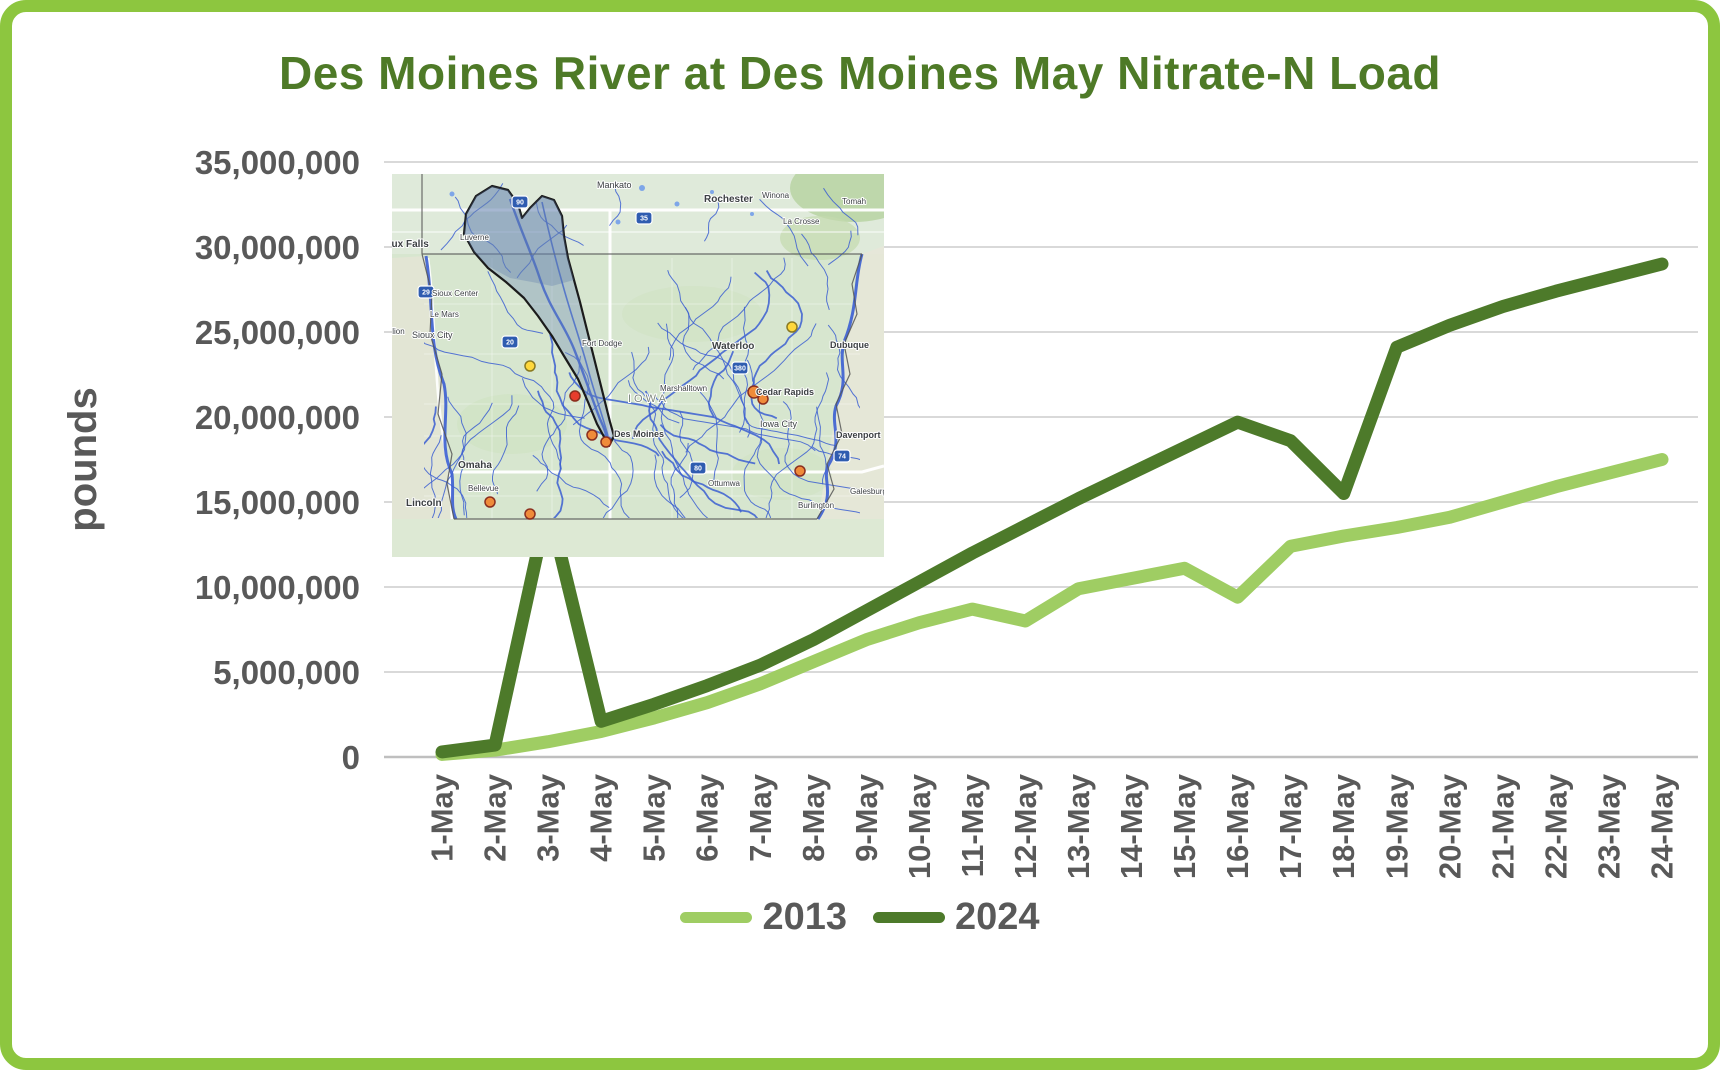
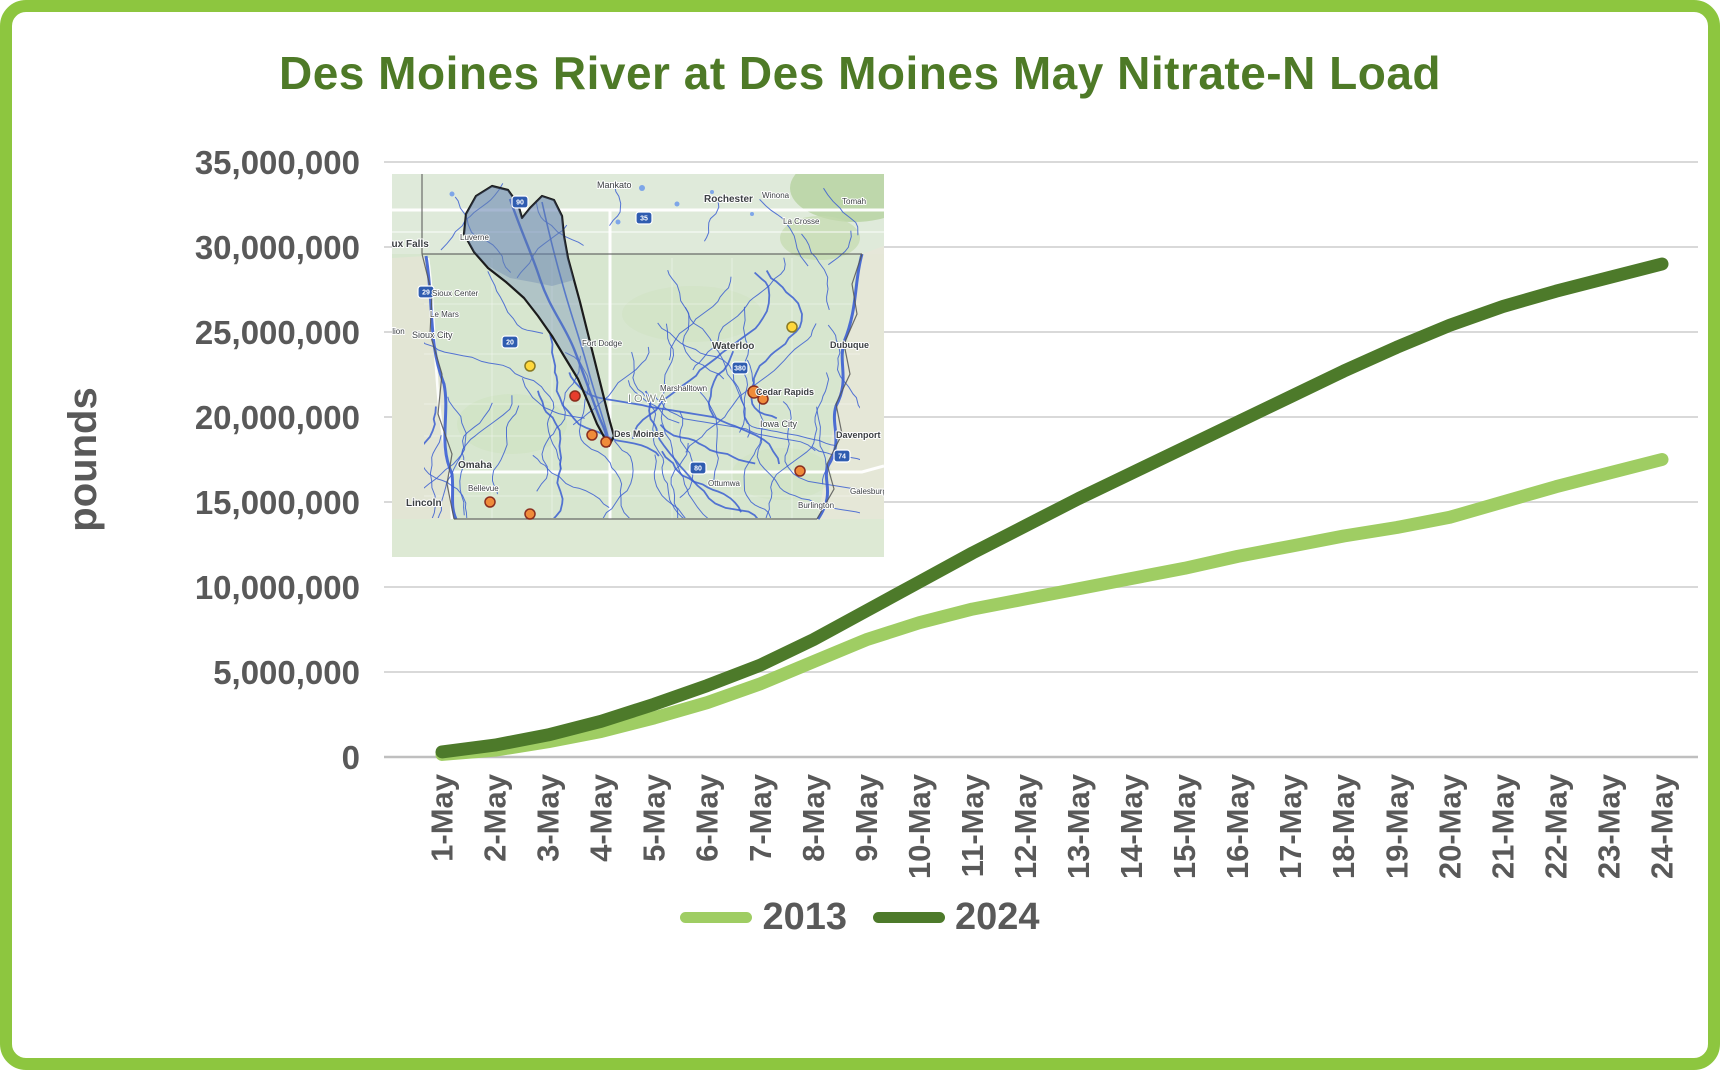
2024/3-May: 14900000 -> 1300000
2013/12-May: 8000000 -> 9300000
2013/16-May: 9400000 -> 11800000
2024/17-May: 18600000 -> 21200000
2024/18-May: 15500000 -> 22700000
